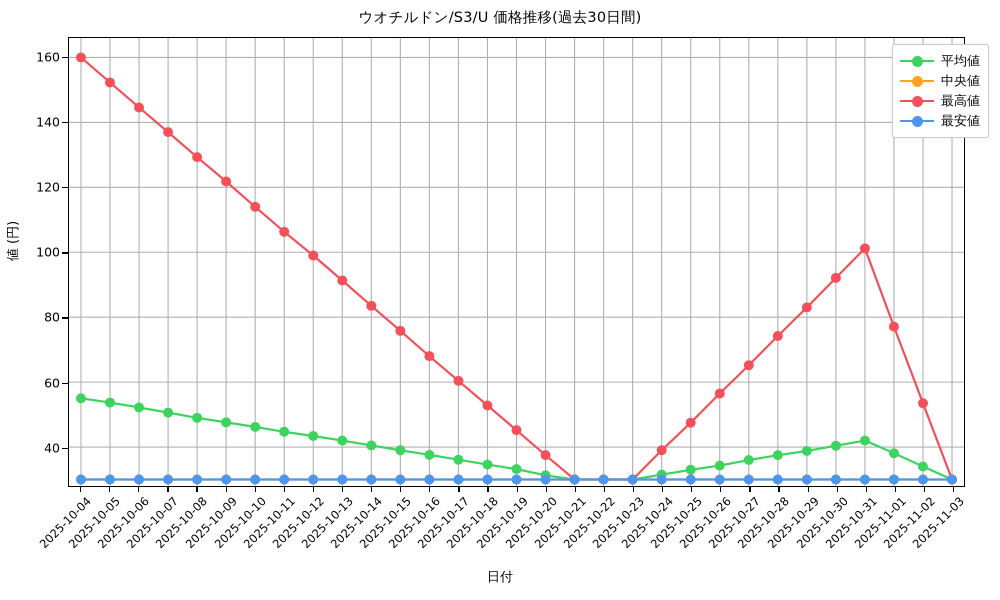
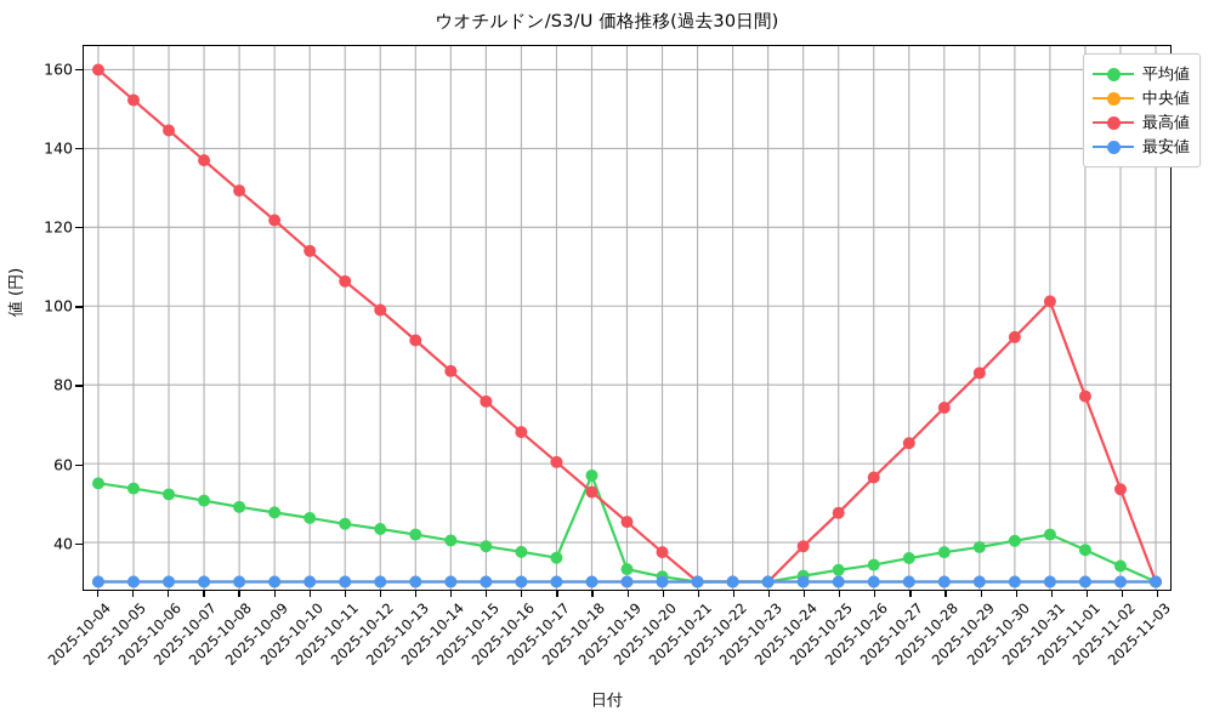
平均値/2025-10-18: 35 -> 57
